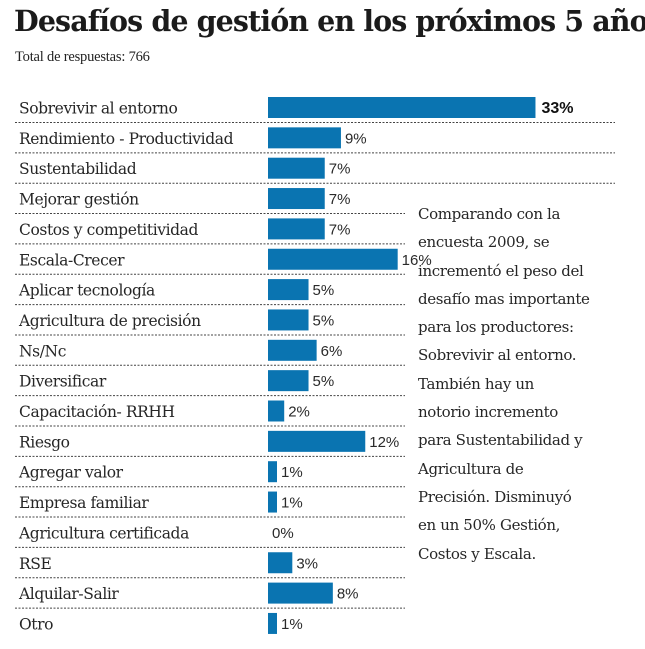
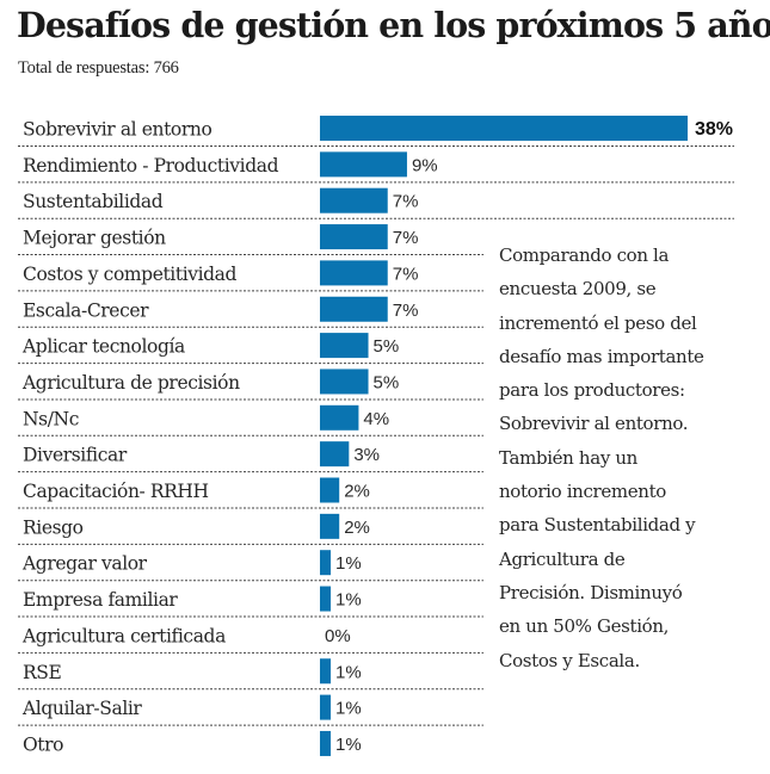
Sobrevivir al entorno: 33% -> 38%
Escala-Crecer: 16% -> 7%
Ns/Nc: 6% -> 4%
Diversificar: 5% -> 3%
Riesgo: 12% -> 2%
RSE: 3% -> 1%
Alquilar-Salir: 8% -> 1%
